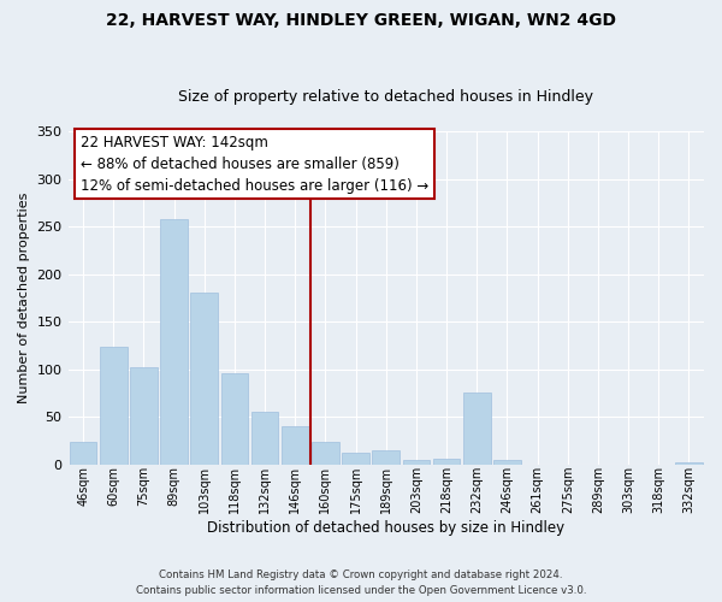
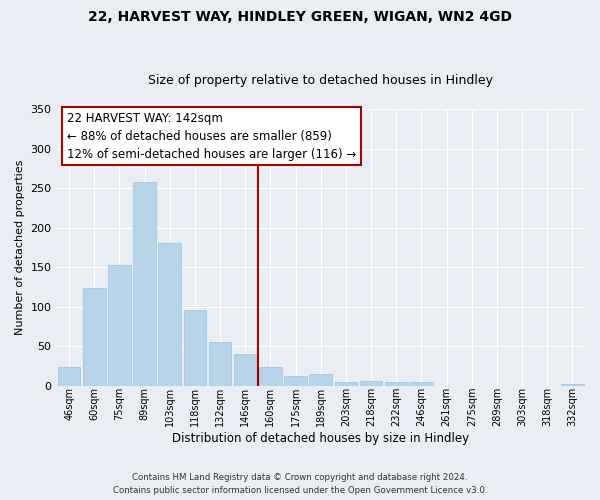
75sqm: 102 -> 152
232sqm: 76 -> 4
